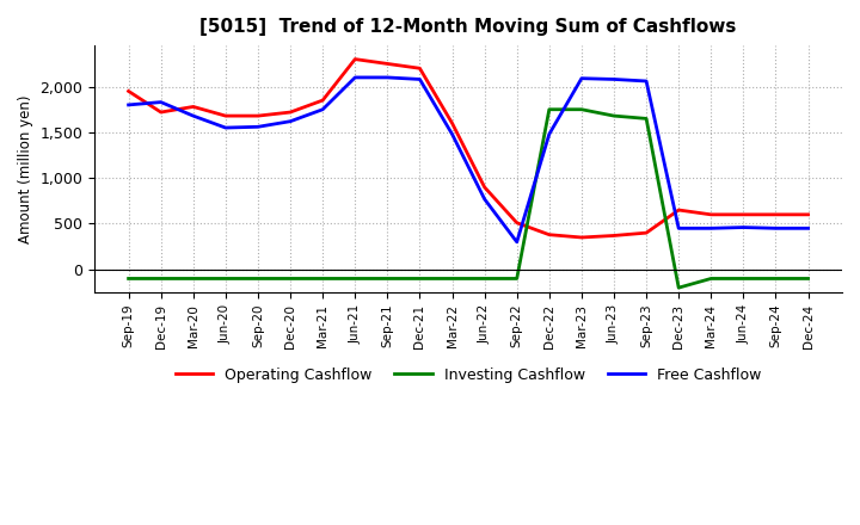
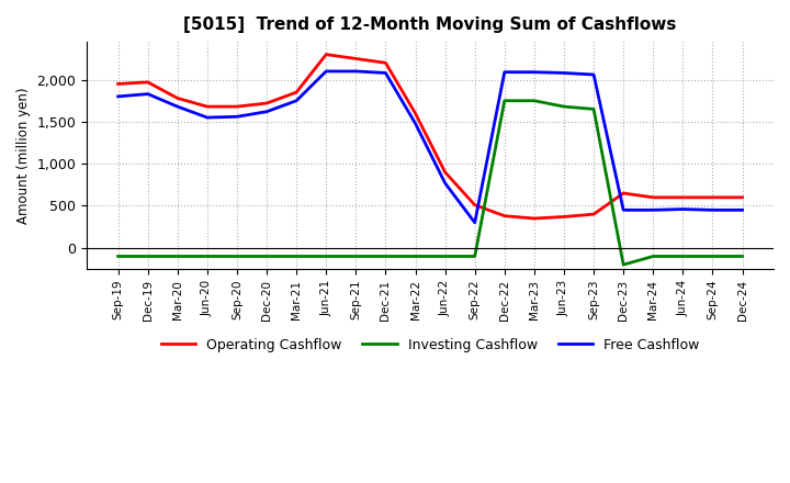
Operating Cashflow/Dec-19: 1,720 -> 1,970
Free Cashflow/Dec-22: 1,480 -> 2,090
